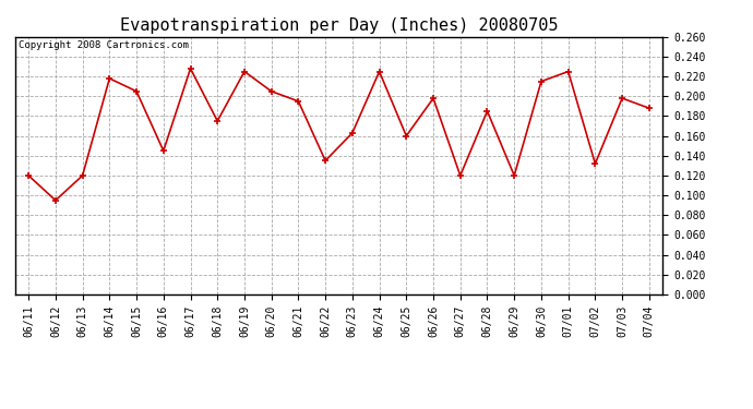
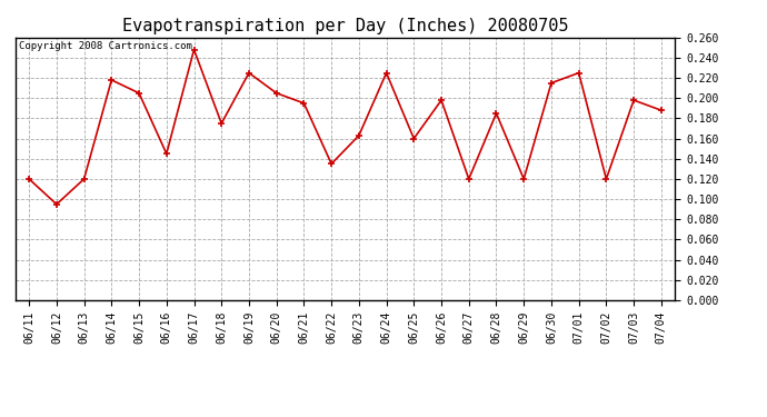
06/17: 0.228 -> 0.248
07/02: 0.132 -> 0.120
